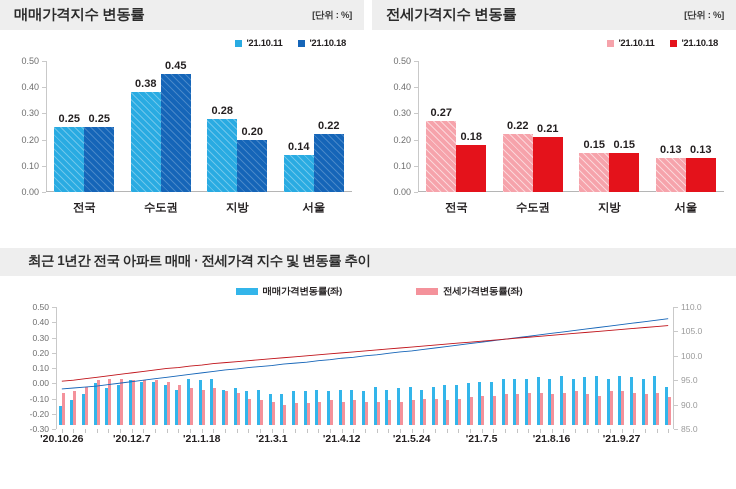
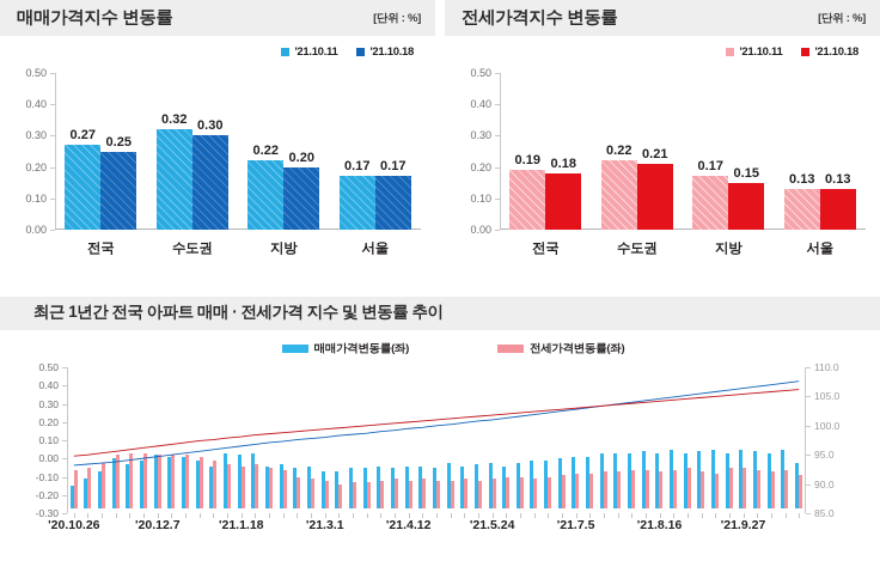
매매가격지수 변동률/'21.10.11/전국: 0.25 -> 0.27
매매가격지수 변동률/'21.10.11/수도권: 0.38 -> 0.32
매매가격지수 변동률/'21.10.18/수도권: 0.45 -> 0.30
매매가격지수 변동률/'21.10.11/지방: 0.28 -> 0.22
매매가격지수 변동률/'21.10.11/서울: 0.14 -> 0.17
매매가격지수 변동률/'21.10.18/서울: 0.22 -> 0.17
전세가격지수 변동률/'21.10.11/전국: 0.27 -> 0.19
전세가격지수 변동률/'21.10.11/지방: 0.15 -> 0.17
